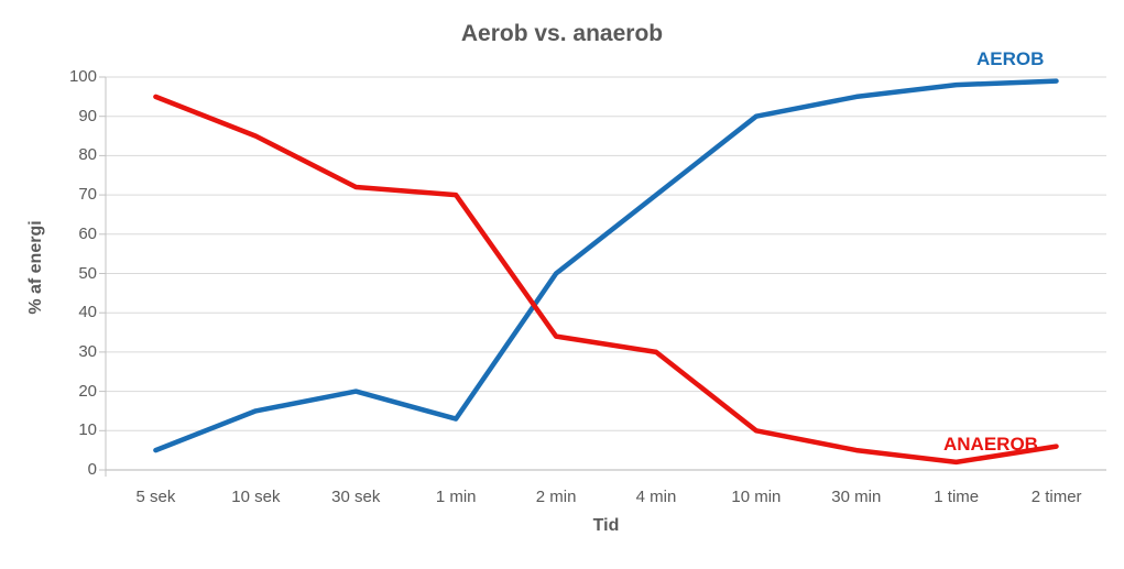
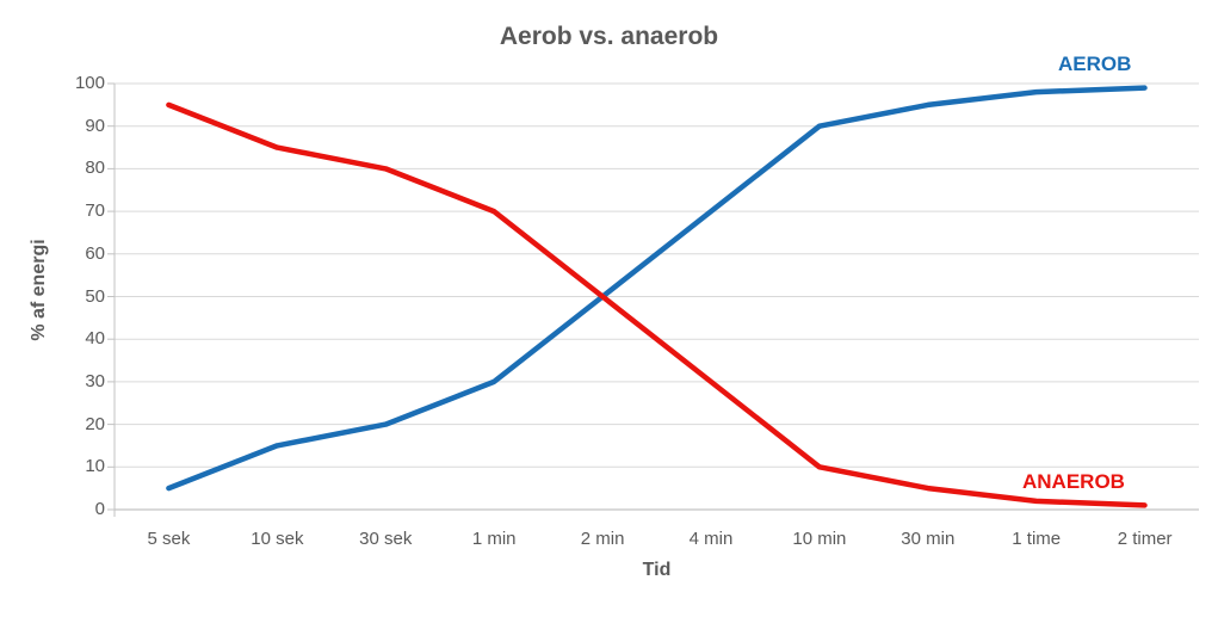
ANAEROB/30 sek: 72 -> 80
AEROB/1 min: 13 -> 30
ANAEROB/2 min: 34 -> 50
ANAEROB/2 timer: 6 -> 1
